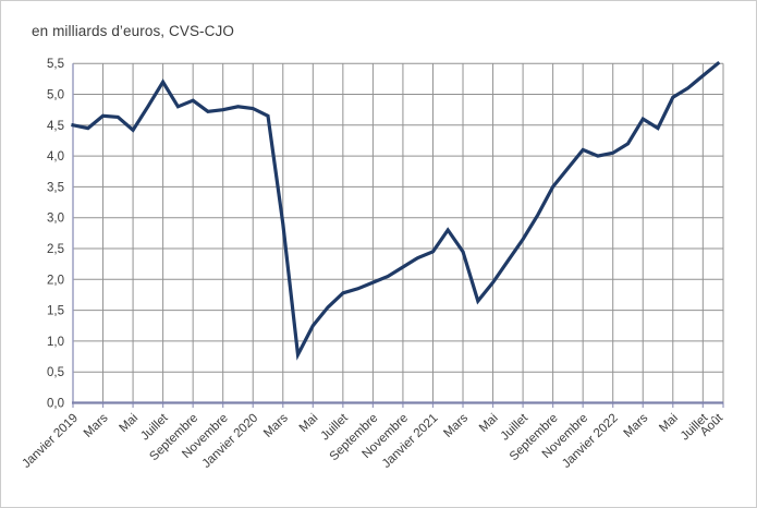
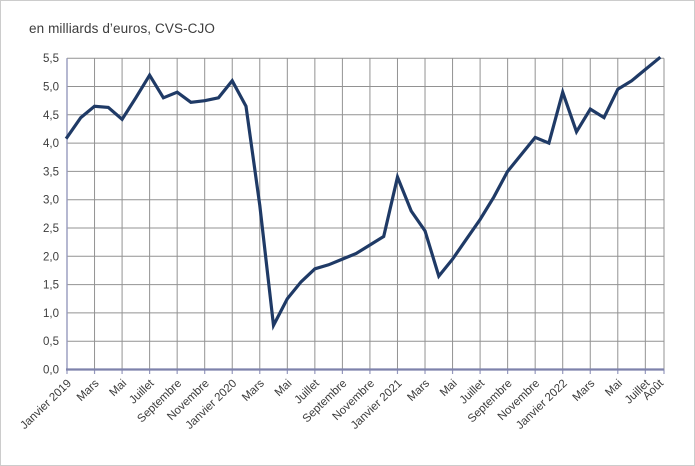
Janvier 2019: 4,5 -> 4,1
Janvier 2020: 4,8 -> 5,1
Janvier 2021: 2,5 -> 3,4
Janvier 2022: 4,0 -> 4,9
